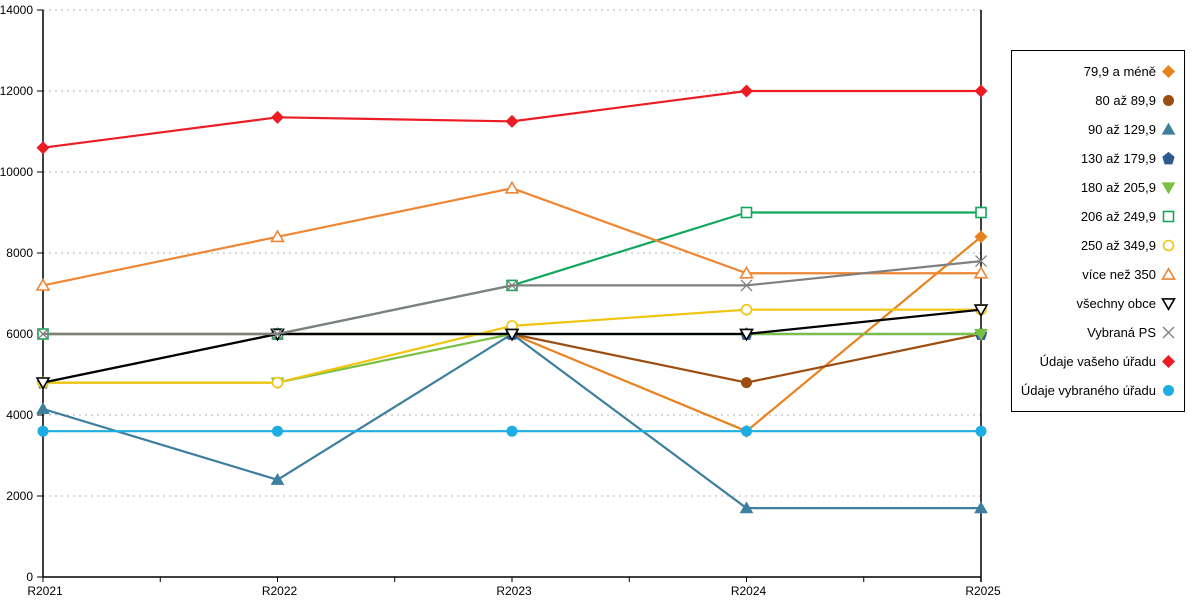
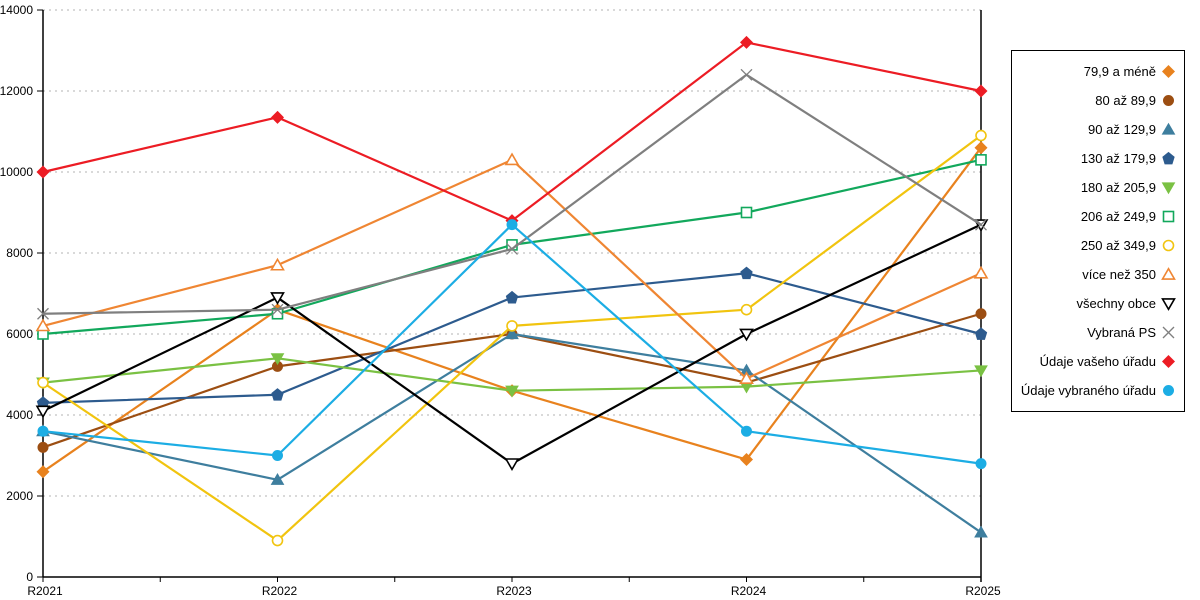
79,9 a méně/R2021: 6000 -> 2600
80 až 89,9/R2021: 6000 -> 3200
90 až 129,9/R2021: 4200 -> 3600
130 až 179,9/R2021: 4800 -> 4300
více než 350/R2021: 7200 -> 6200
všechny obce/R2021: 4800 -> 4100
Vybraná PS/R2021: 6000 -> 6500
Údaje vašeho úřadu/R2021: 10600 -> 10000
79,9 a méně/R2022: 6000 -> 6600
80 až 89,9/R2022: 6000 -> 5200
130 až 179,9/R2022: 6000 -> 4500
180 až 205,9/R2022: 4800 -> 5400
206 až 249,9/R2022: 6000 -> 6500
250 až 349,9/R2022: 4800 -> 900
více než 350/R2022: 8400 -> 7700
všechny obce/R2022: 6000 -> 6900
Vybraná PS/R2022: 6000 -> 6600
Údaje vybraného úřadu/R2022: 3600 -> 3000
79,9 a méně/R2023: 6000 -> 4600
130 až 179,9/R2023: 6000 -> 6900
180 až 205,9/R2023: 6000 -> 4600
206 až 249,9/R2023: 7200 -> 8200
více než 350/R2023: 9600 -> 10300
všechny obce/R2023: 6000 -> 2800
Vybraná PS/R2023: 7200 -> 8100
Údaje vašeho úřadu/R2023: 11200 -> 8800
Údaje vybraného úřadu/R2023: 3600 -> 8700
79,9 a méně/R2024: 3600 -> 2900
90 až 129,9/R2024: 1700 -> 5100
130 až 179,9/R2024: 6000 -> 7500
180 až 205,9/R2024: 6000 -> 4700
více než 350/R2024: 7500 -> 4900
Vybraná PS/R2024: 7200 -> 12400
Údaje vašeho úřadu/R2024: 12000 -> 13200
79,9 a méně/R2025: 8400 -> 10600
80 až 89,9/R2025: 6000 -> 6500
90 až 129,9/R2025: 1700 -> 1100
180 až 205,9/R2025: 6000 -> 5100
206 až 249,9/R2025: 9000 -> 10300
250 až 349,9/R2025: 6600 -> 10900
všechny obce/R2025: 6600 -> 8700
Vybraná PS/R2025: 7800 -> 8700
Údaje vybraného úřadu/R2025: 3600 -> 2800
